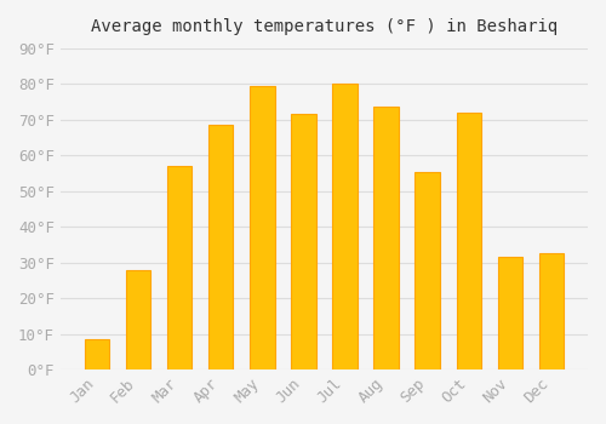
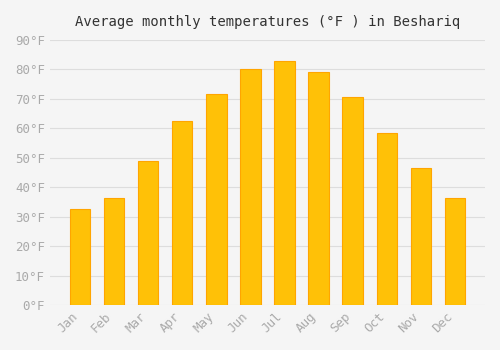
Jan: 8.5°F -> 32.5°F
Feb: 28.0°F -> 36.5°F
Mar: 57.0°F -> 49.0°F
Apr: 68.5°F -> 62.5°F
May: 79.5°F -> 71.5°F
Jun: 71.5°F -> 80.0°F
Jul: 80.0°F -> 83.0°F
Aug: 73.5°F -> 79.0°F
Sep: 55.5°F -> 70.5°F
Oct: 72.0°F -> 58.5°F
Nov: 31.5°F -> 46.5°F
Dec: 32.5°F -> 36.5°F
